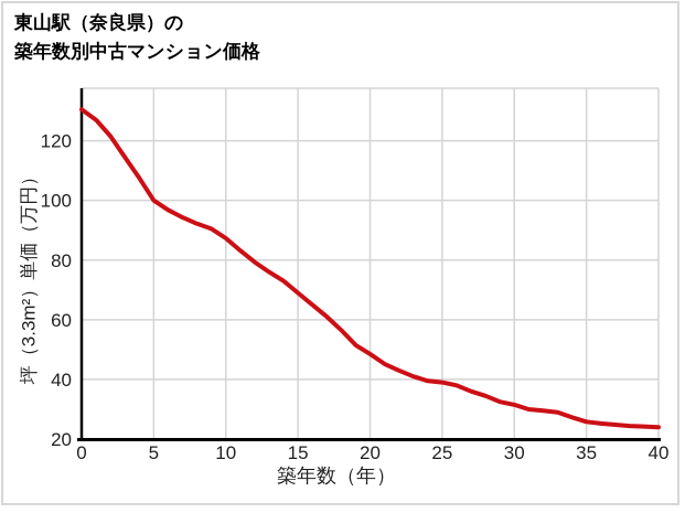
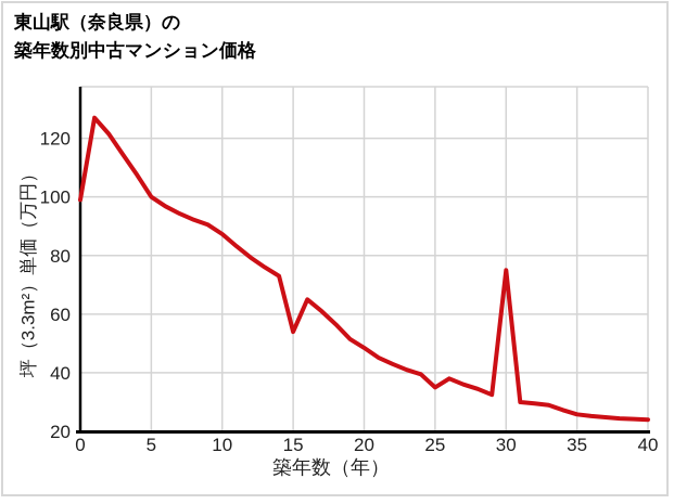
0: 130 -> 99
15: 69 -> 54
25: 39 -> 35
30: 32 -> 75
